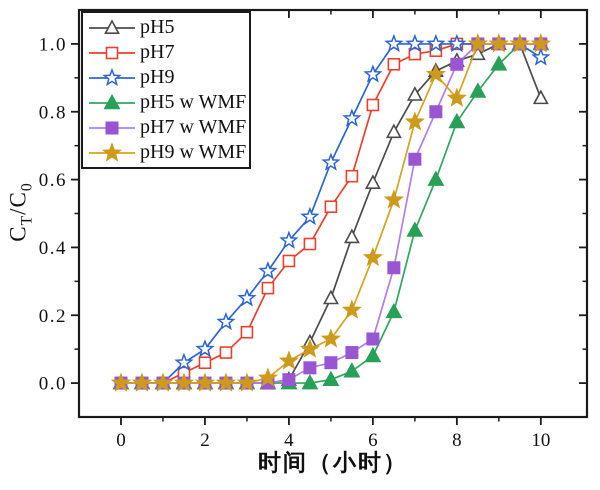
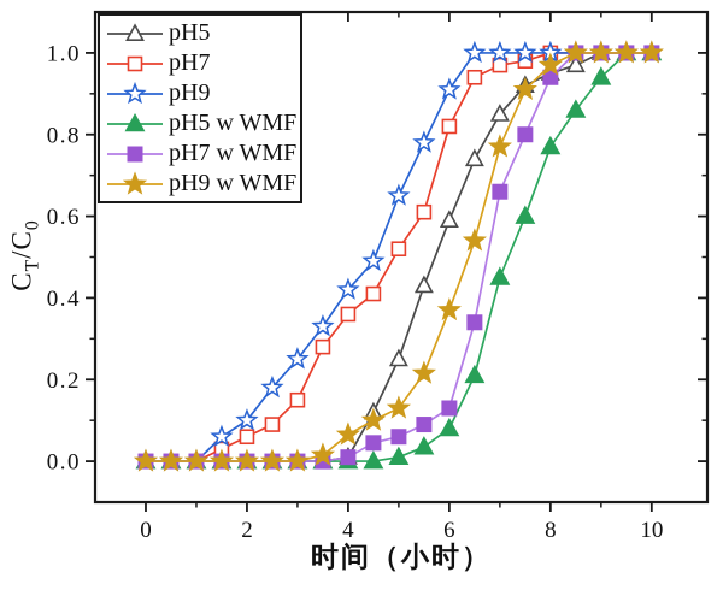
pH9 w WMF/8: 0.84 -> 0.97
pH5/10: 0.84 -> 1.00
pH9/10: 0.96 -> 1.00
